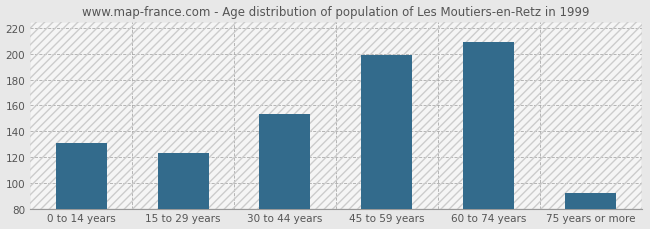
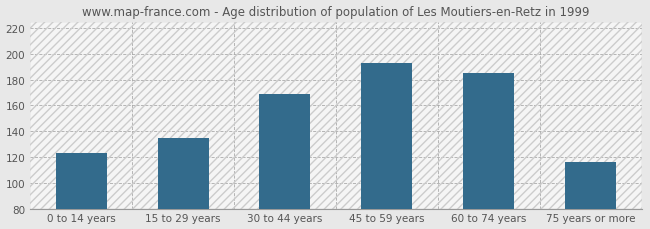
0 to 14 years: 131 -> 123
15 to 29 years: 123 -> 135
30 to 44 years: 153 -> 169
45 to 59 years: 199 -> 193
60 to 74 years: 209 -> 185
75 years or more: 92 -> 116
